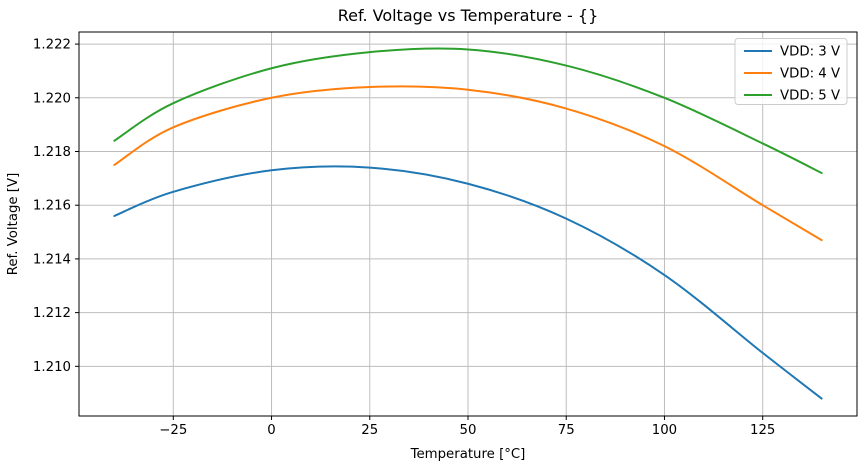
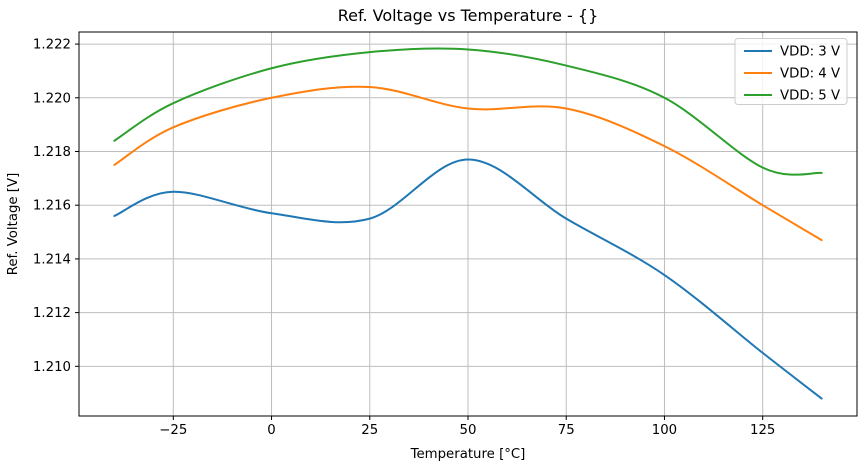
VDD: 3 V/0: 1.2173 -> 1.2157
VDD: 3 V/25: 1.2174 -> 1.2155
VDD: 3 V/50: 1.2168 -> 1.2177
VDD: 4 V/50: 1.2203 -> 1.2196
VDD: 5 V/125: 1.2183 -> 1.2174
